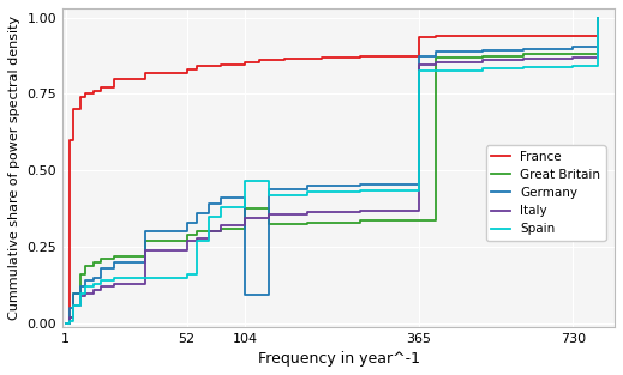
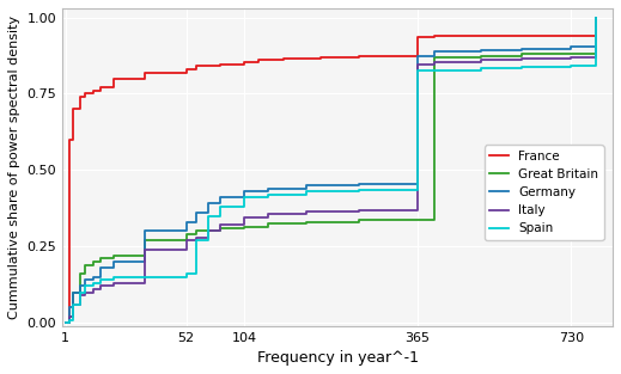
Great Britain/104: 0.375 -> 0.315
Germany/104: 0.095 -> 0.430
Spain/104: 0.465 -> 0.410
